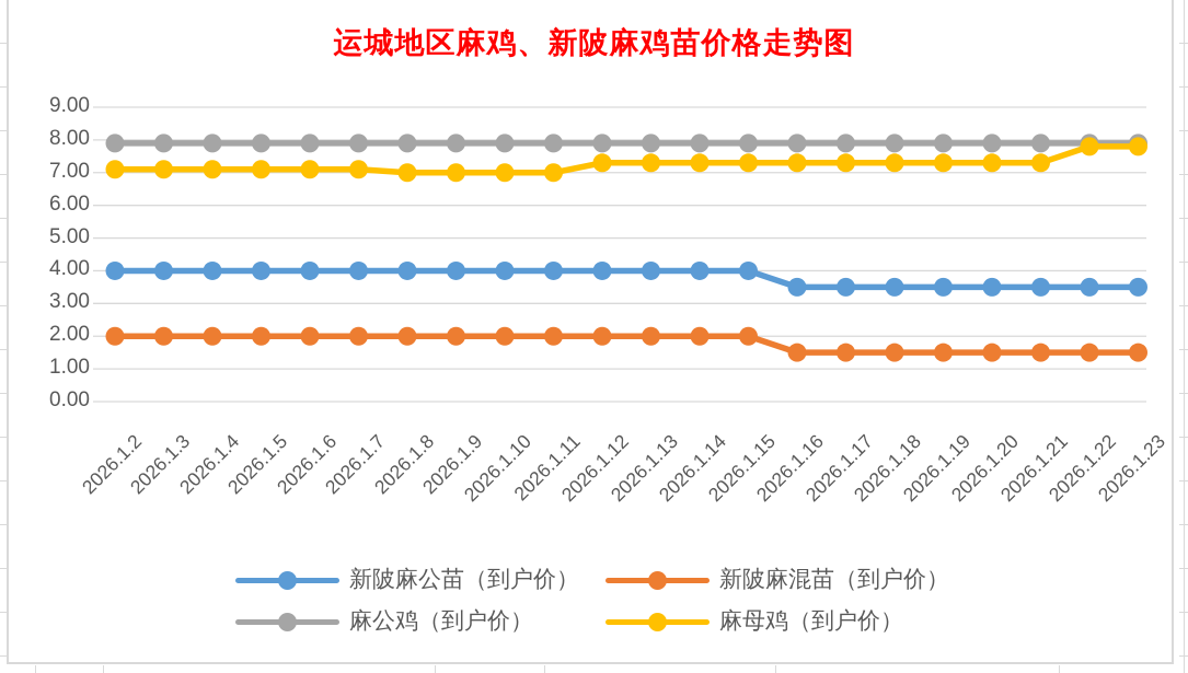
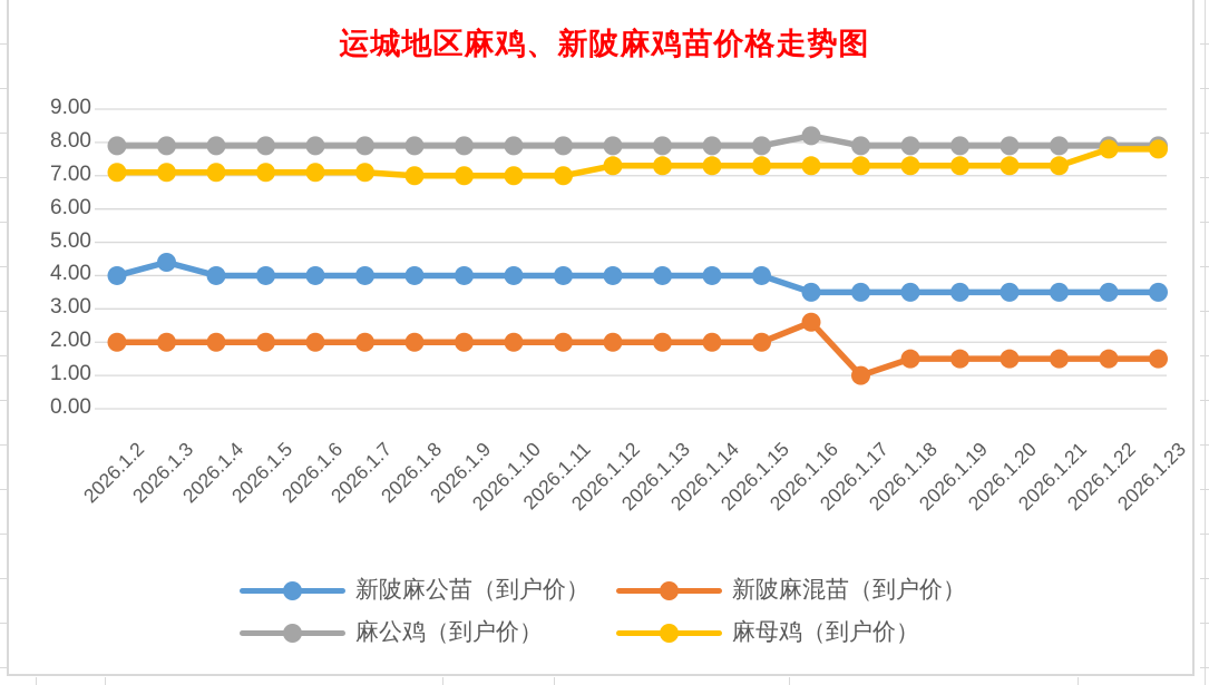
新陂麻公苗（到户价）/2026.1.3: 4.0 -> 4.4
新陂麻混苗（到户价）/2026.1.16: 1.5 -> 2.6
麻公鸡（到户价）/2026.1.16: 7.9 -> 8.2
新陂麻混苗（到户价）/2026.1.17: 1.5 -> 1.0
